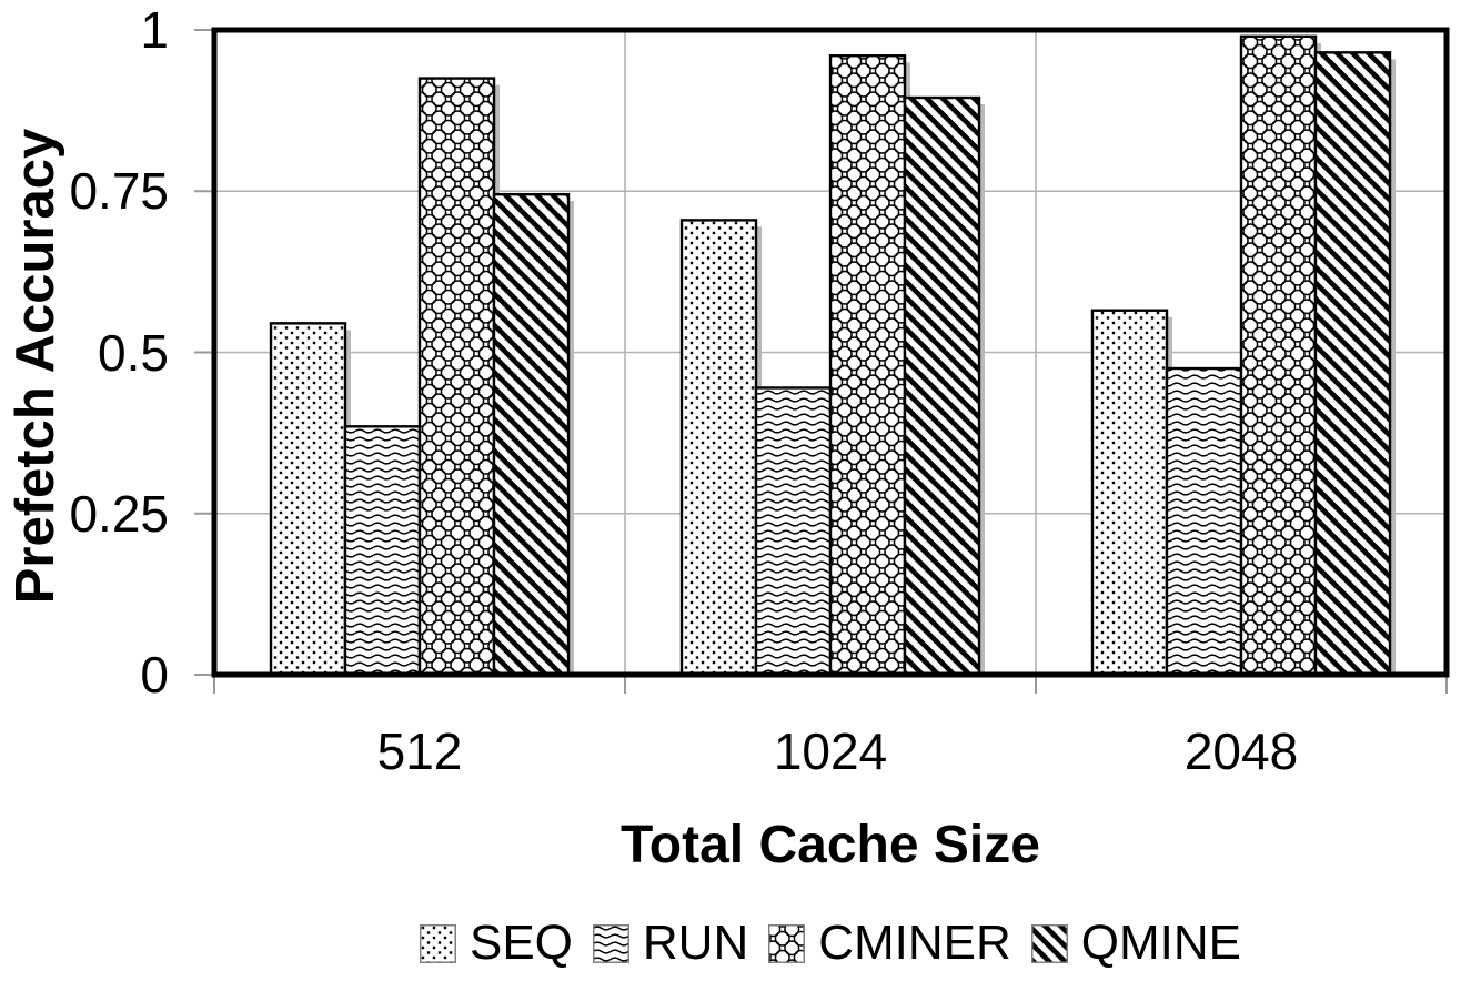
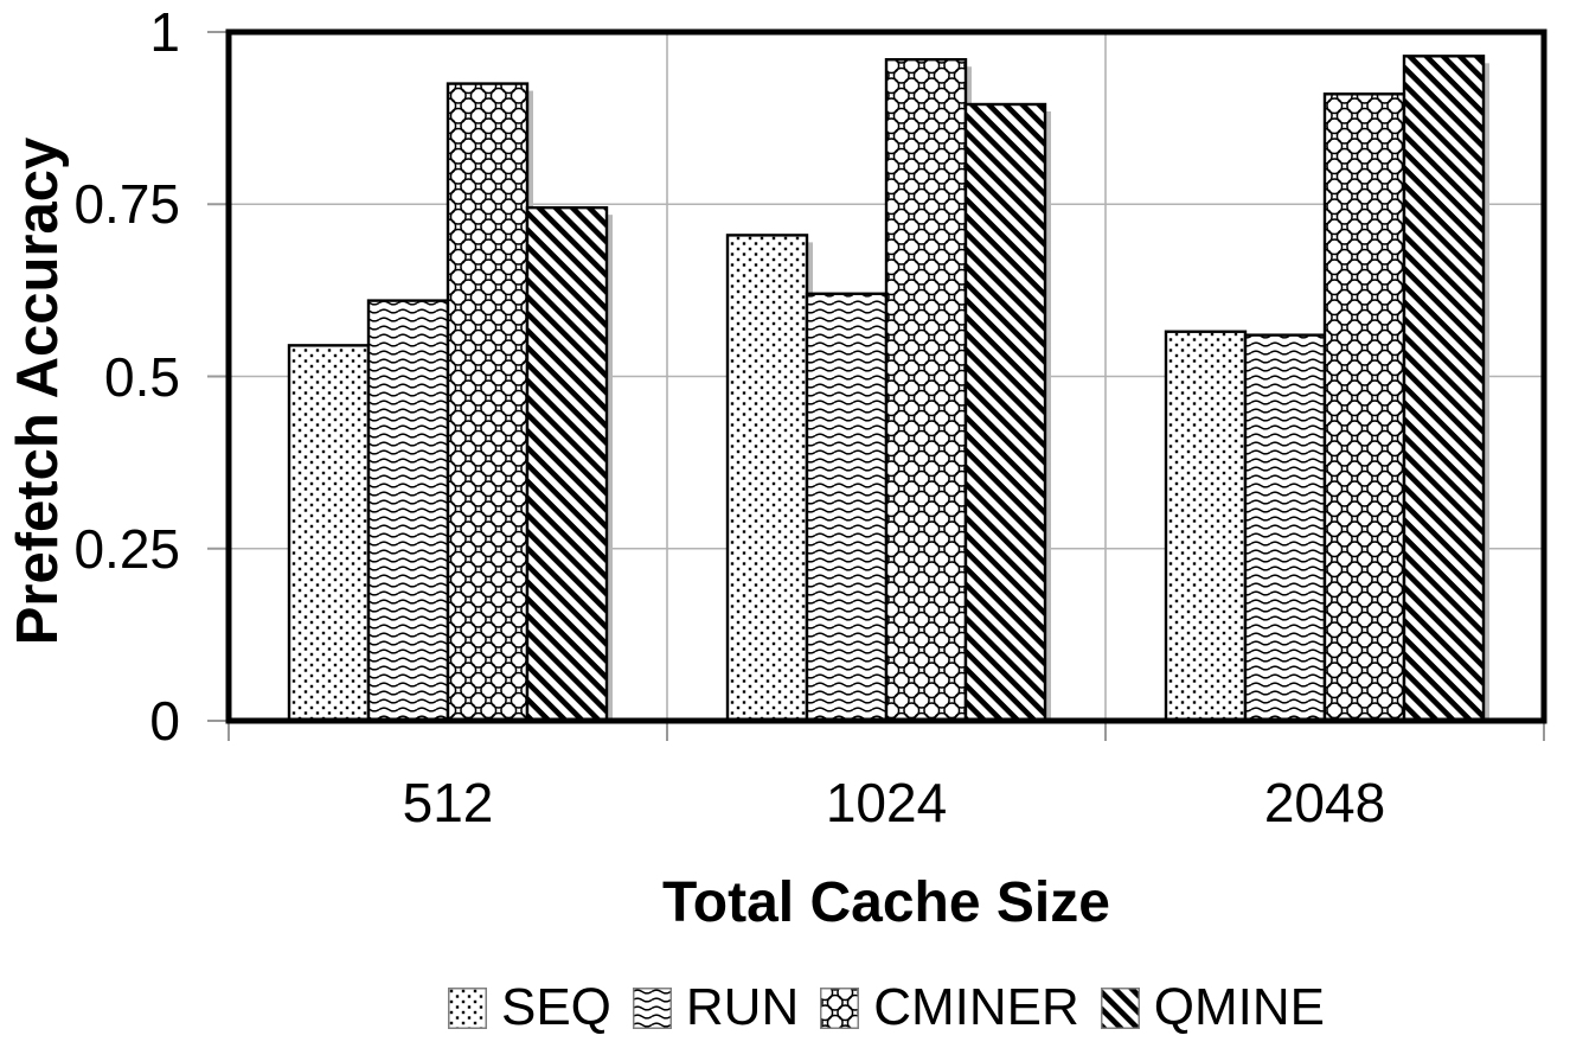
RUN/512: 0.39 -> 0.61
RUN/1024: 0.45 -> 0.62
RUN/2048: 0.47 -> 0.56
CMINER/2048: 0.99 -> 0.91
